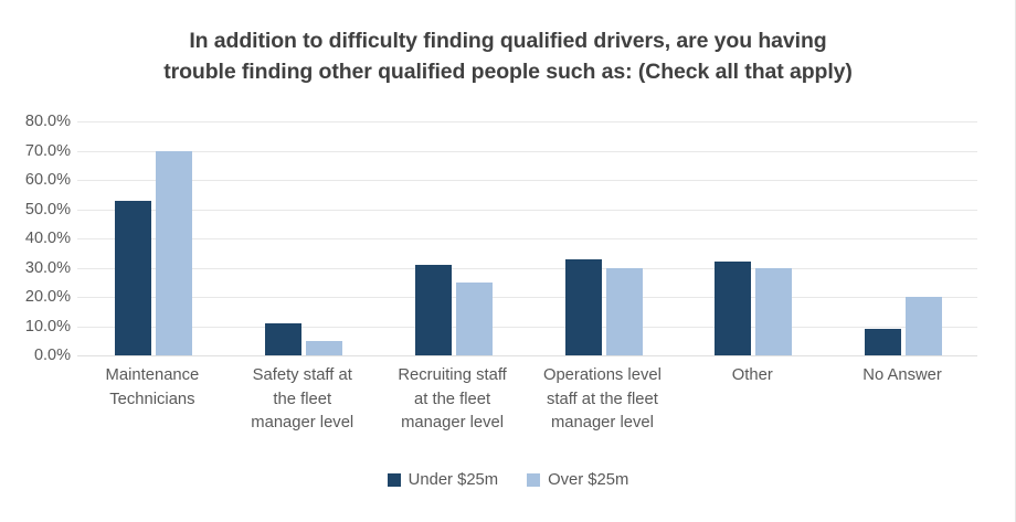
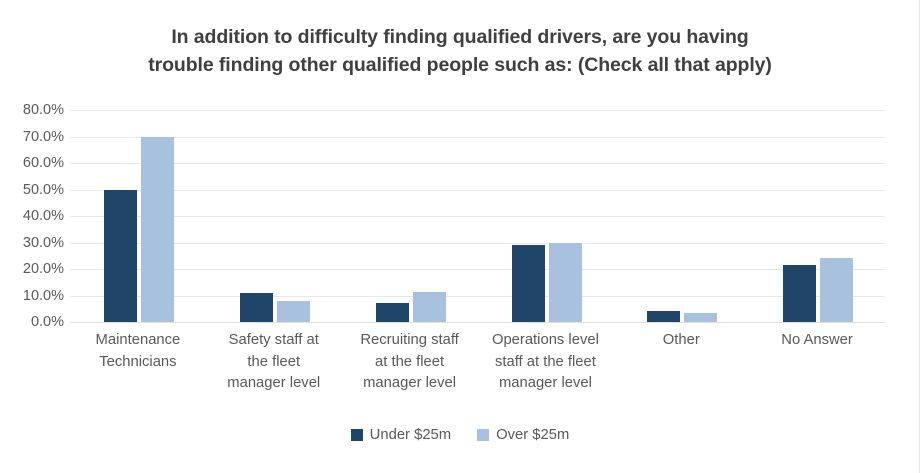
Under $25m/Maintenance Technicians: 53% -> 50%
Over $25m/Safety staff at the fleet manager level: 5% -> 8%
Under $25m/Recruiting staff at the fleet manager level: 31% -> 7%
Over $25m/Recruiting staff at the fleet manager level: 25% -> 12%
Under $25m/Operations level staff at the fleet manager level: 33% -> 29%
Under $25m/Other: 32% -> 4%
Over $25m/Other: 30% -> 4%
Under $25m/No Answer: 9% -> 22%
Over $25m/No Answer: 20% -> 24%
